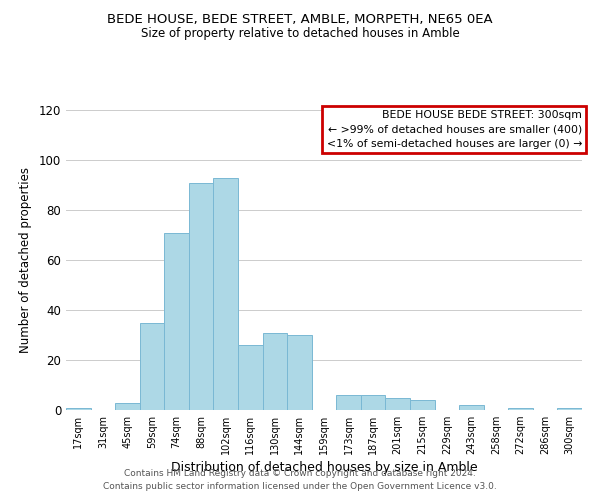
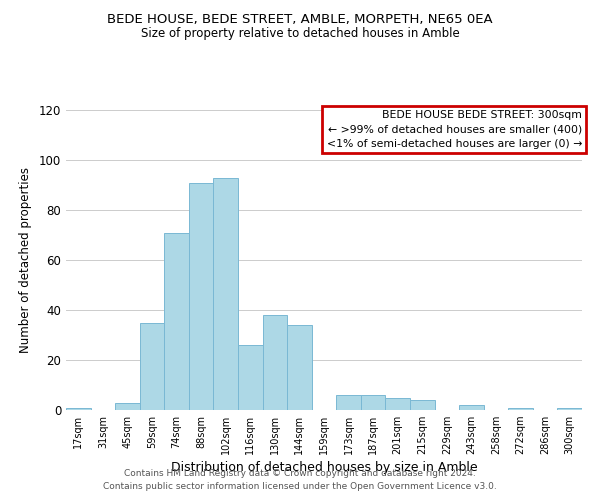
130sqm: 31 -> 38
144sqm: 30 -> 34
